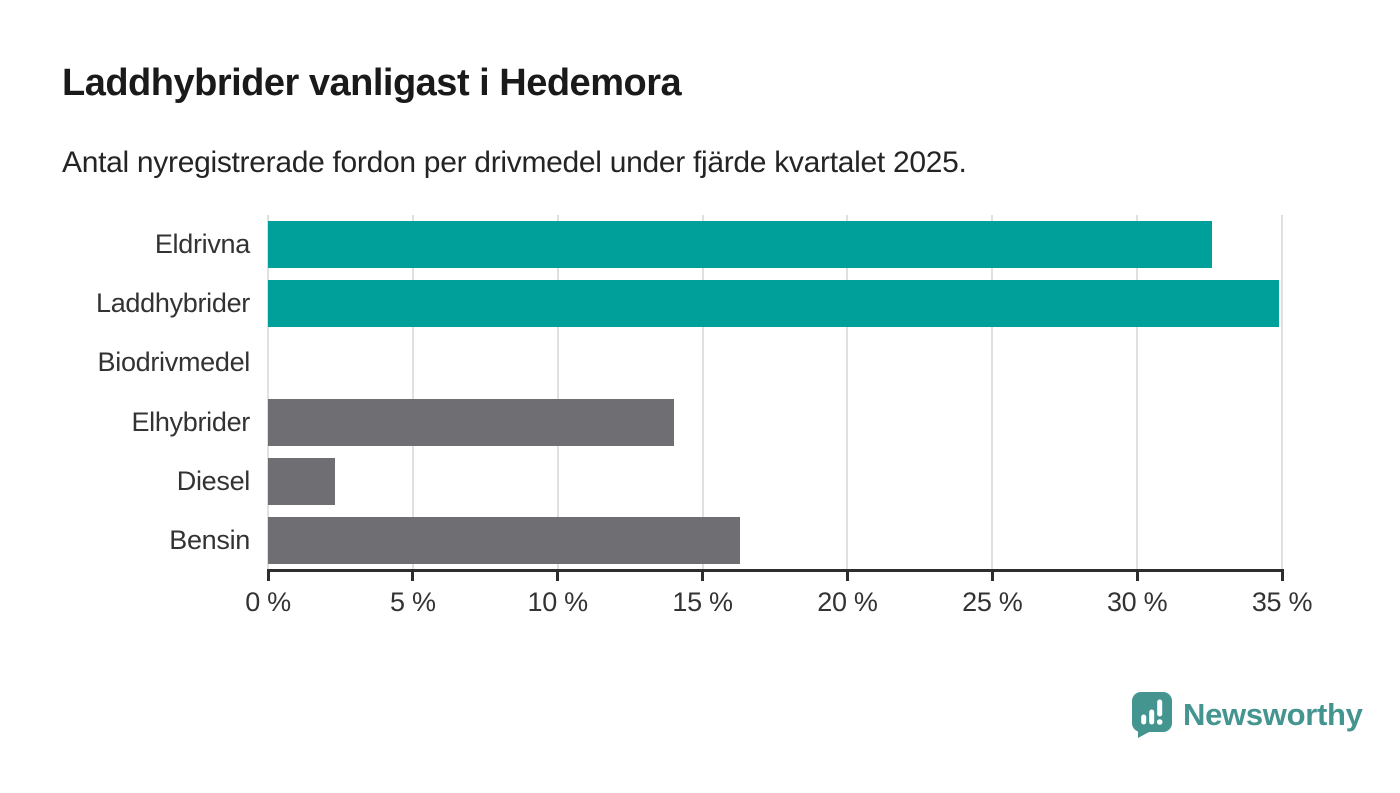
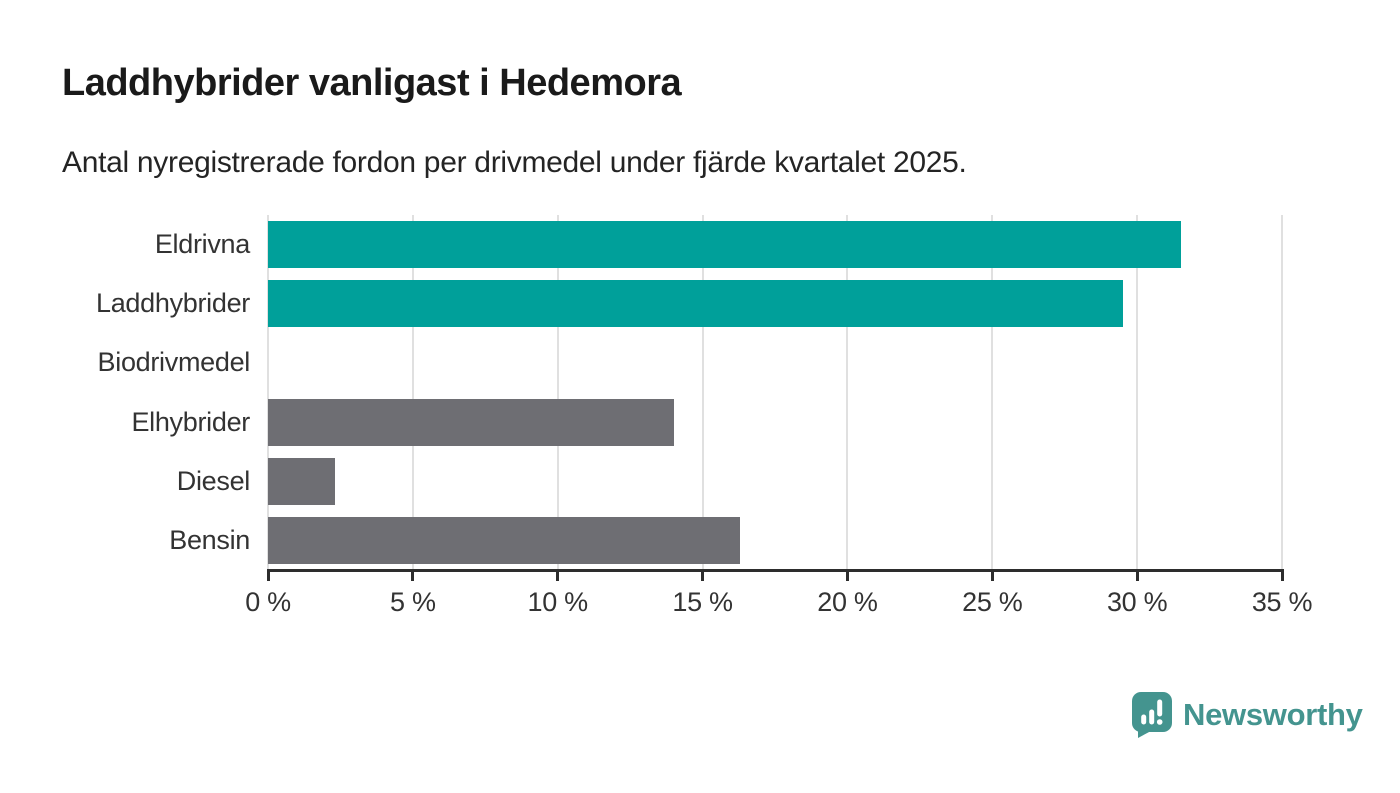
Eldrivna: 32.6% -> 31.5%
Laddhybrider: 34.9% -> 29.5%
